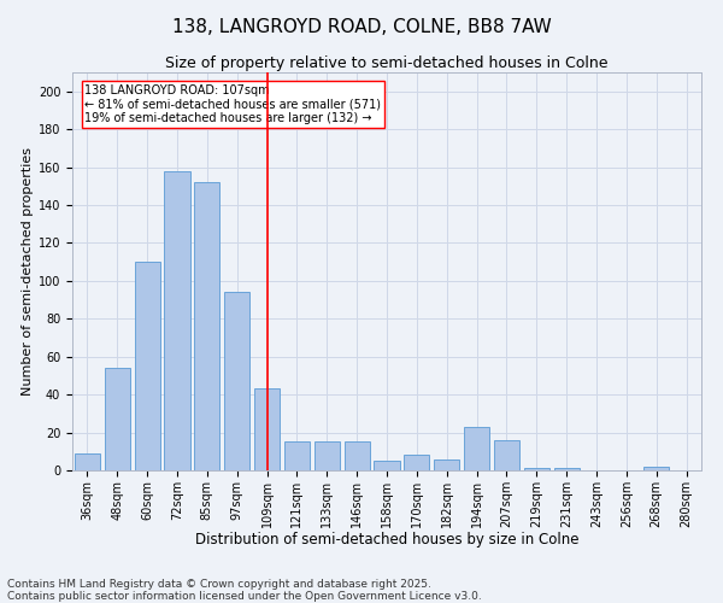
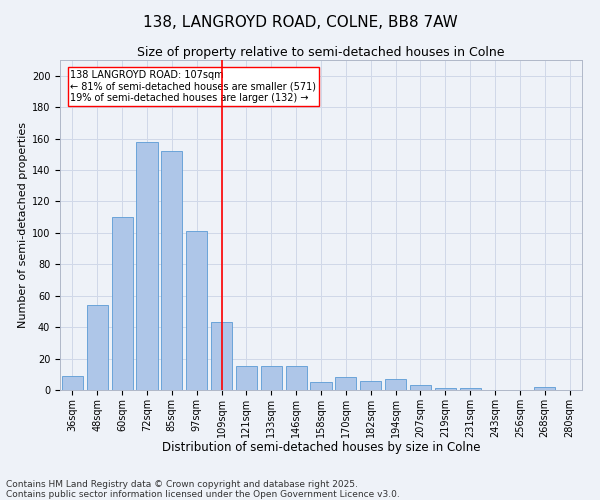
97sqm: 94 -> 101
194sqm: 23 -> 7
207sqm: 16 -> 3
